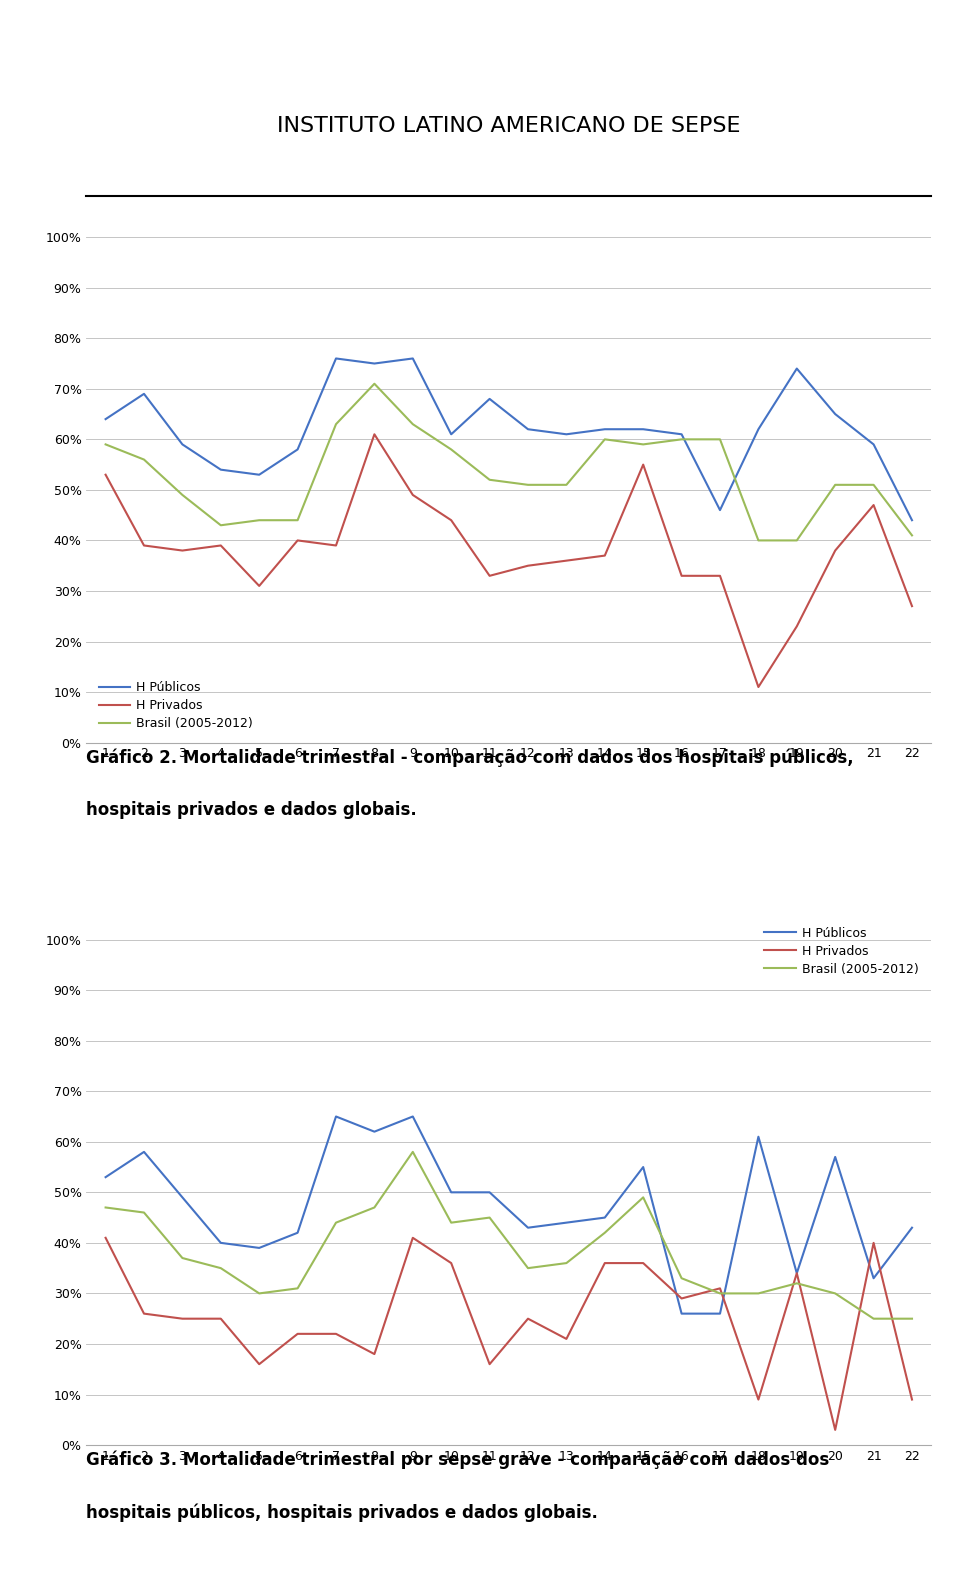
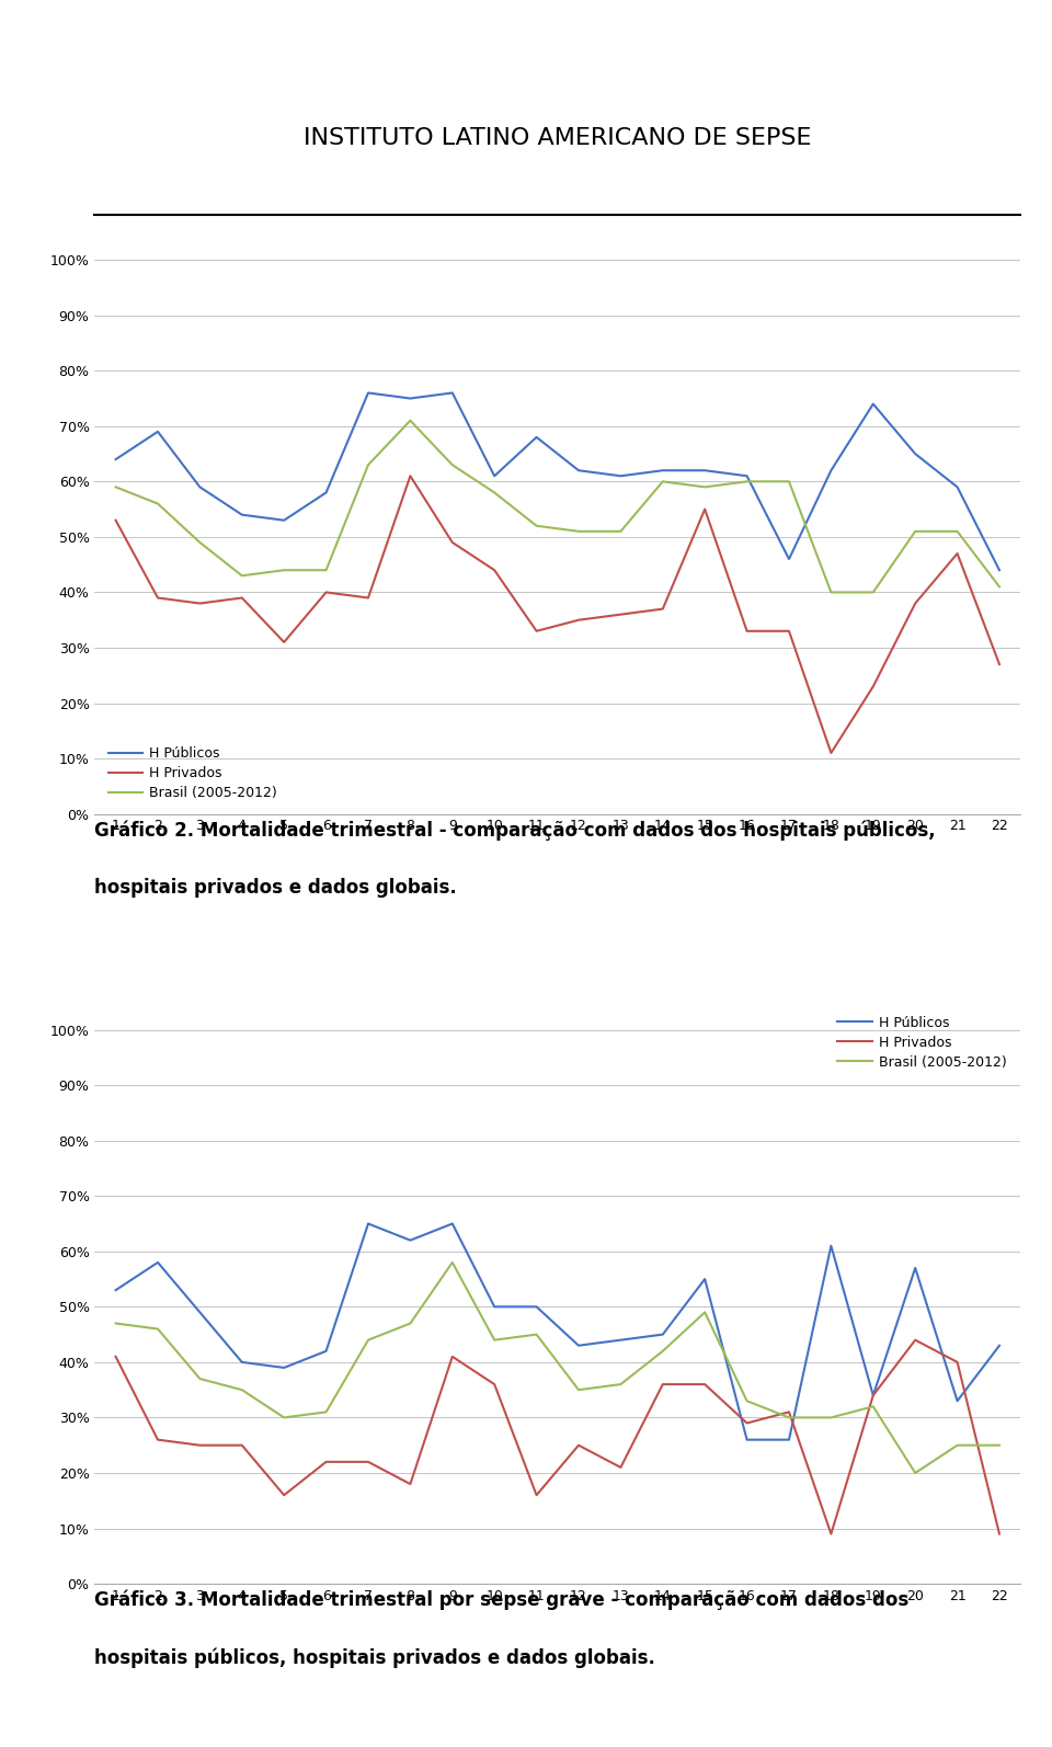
H Privados/20: 3% -> 44%
Brasil (2005-2012)/20: 30% -> 20%
